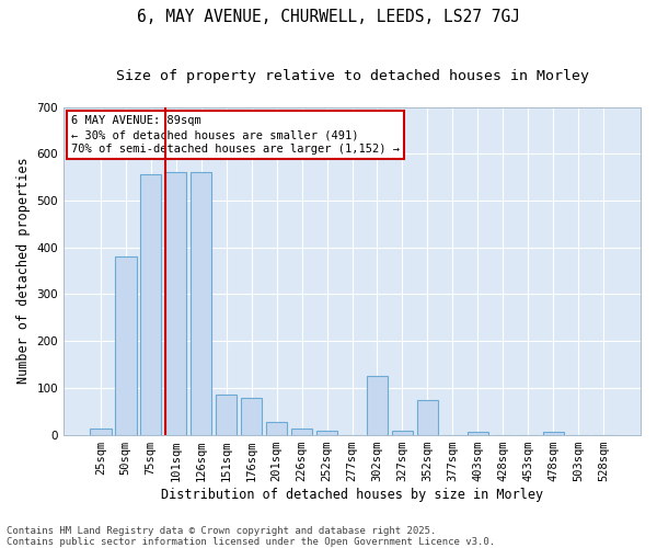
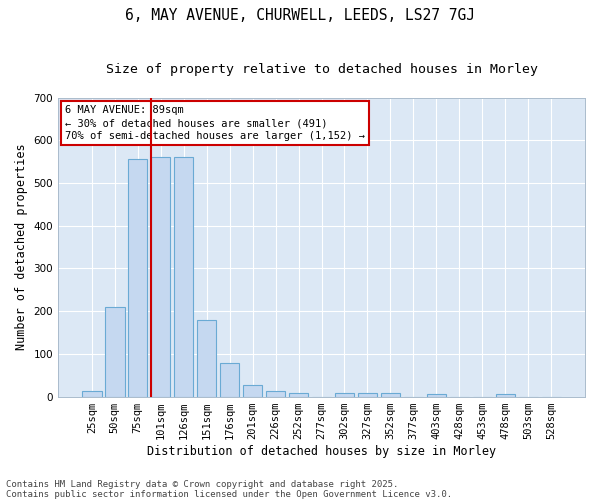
50sqm: 380 -> 210
151sqm: 85 -> 180
302sqm: 125 -> 9
352sqm: 75 -> 8
